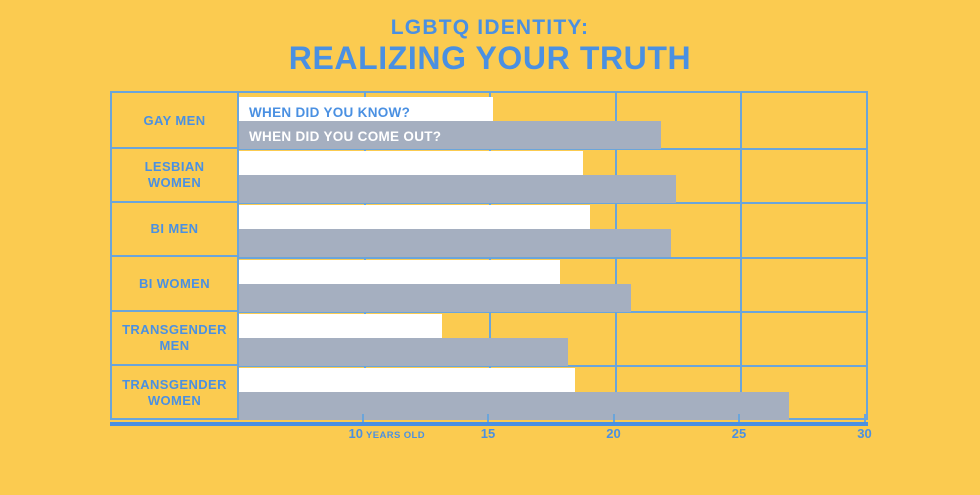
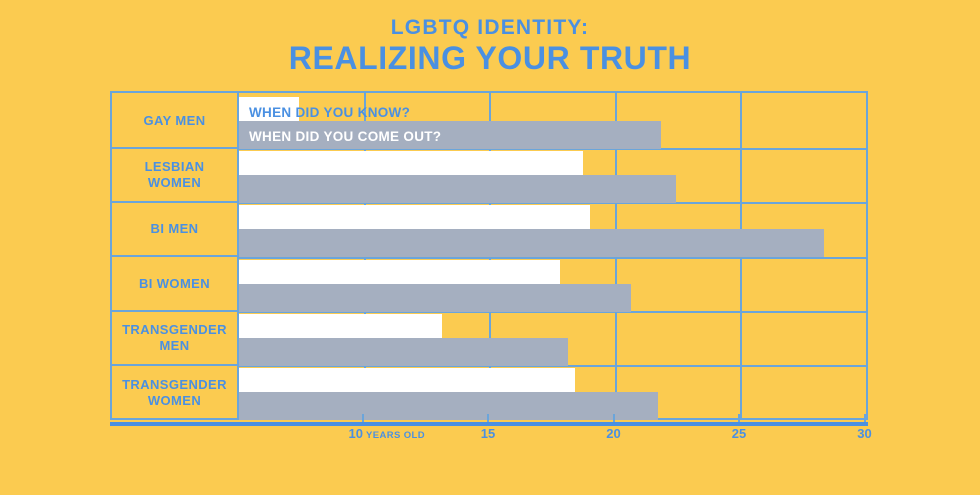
WHEN DID YOU KNOW?/GAY MEN: 15.1 -> 7.4
WHEN DID YOU COME OUT?/BI MEN: 22.2 -> 28.3
WHEN DID YOU COME OUT?/TRANSGENDER WOMEN: 26.9 -> 21.7
